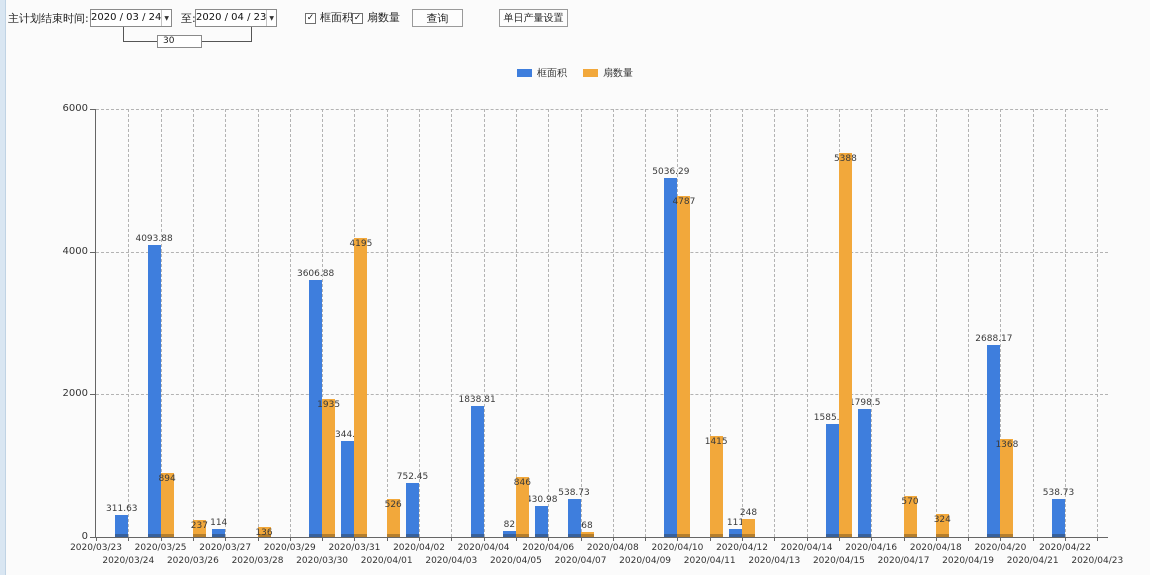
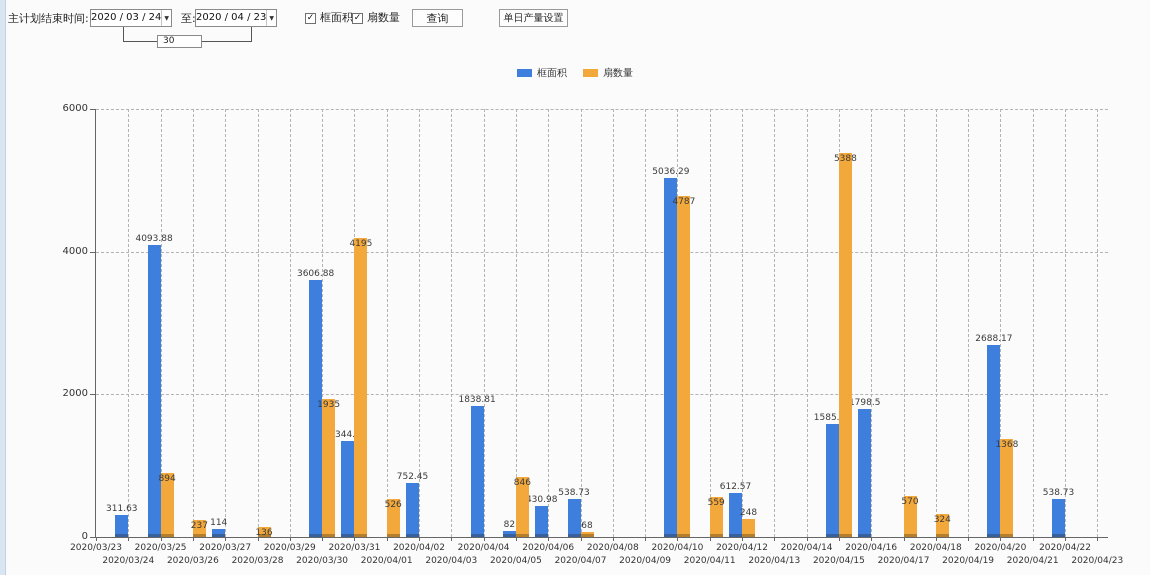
扇数量/2020/04/11: 1415 -> 559
框面积/2020/04/12: 111 -> 612.57
